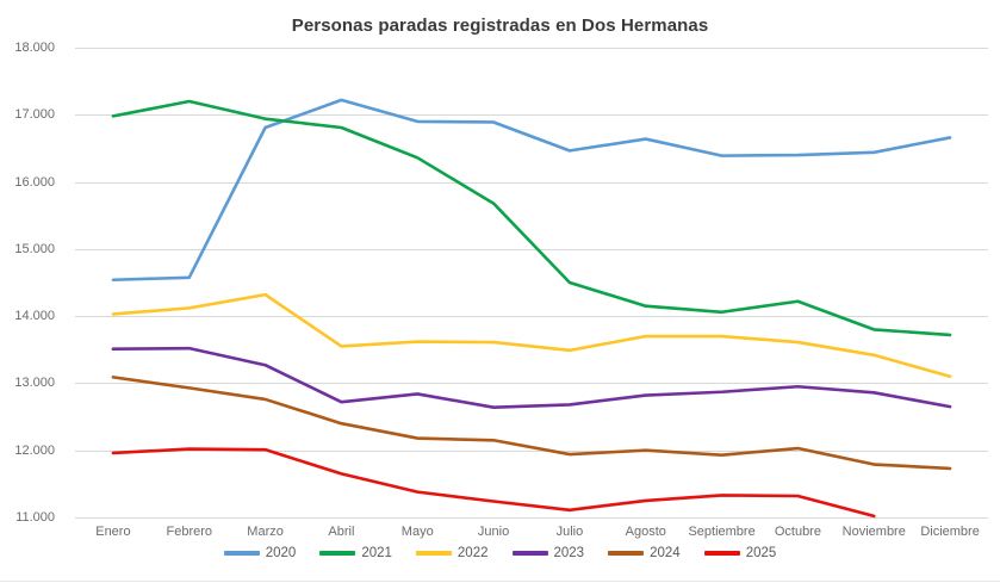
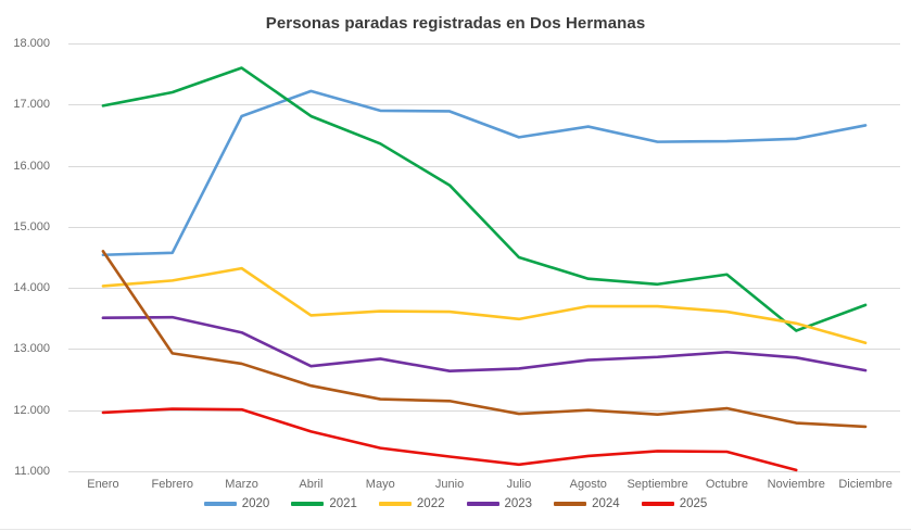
2024/Enero: 13100 -> 14600
2021/Marzo: 16900 -> 17600
2021/Noviembre: 13800 -> 13300
